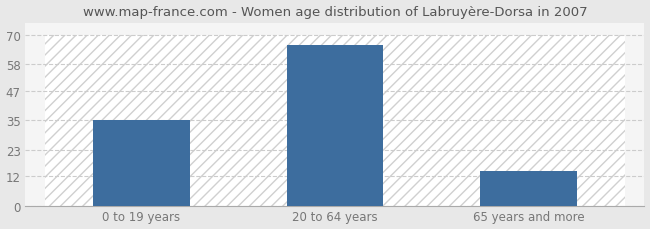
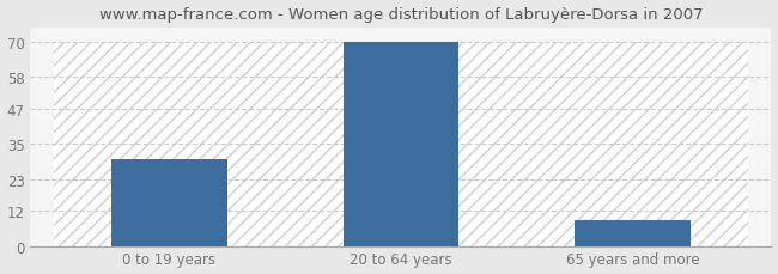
0 to 19 years: 35 -> 30
20 to 64 years: 66 -> 70
65 years and more: 14 -> 9
